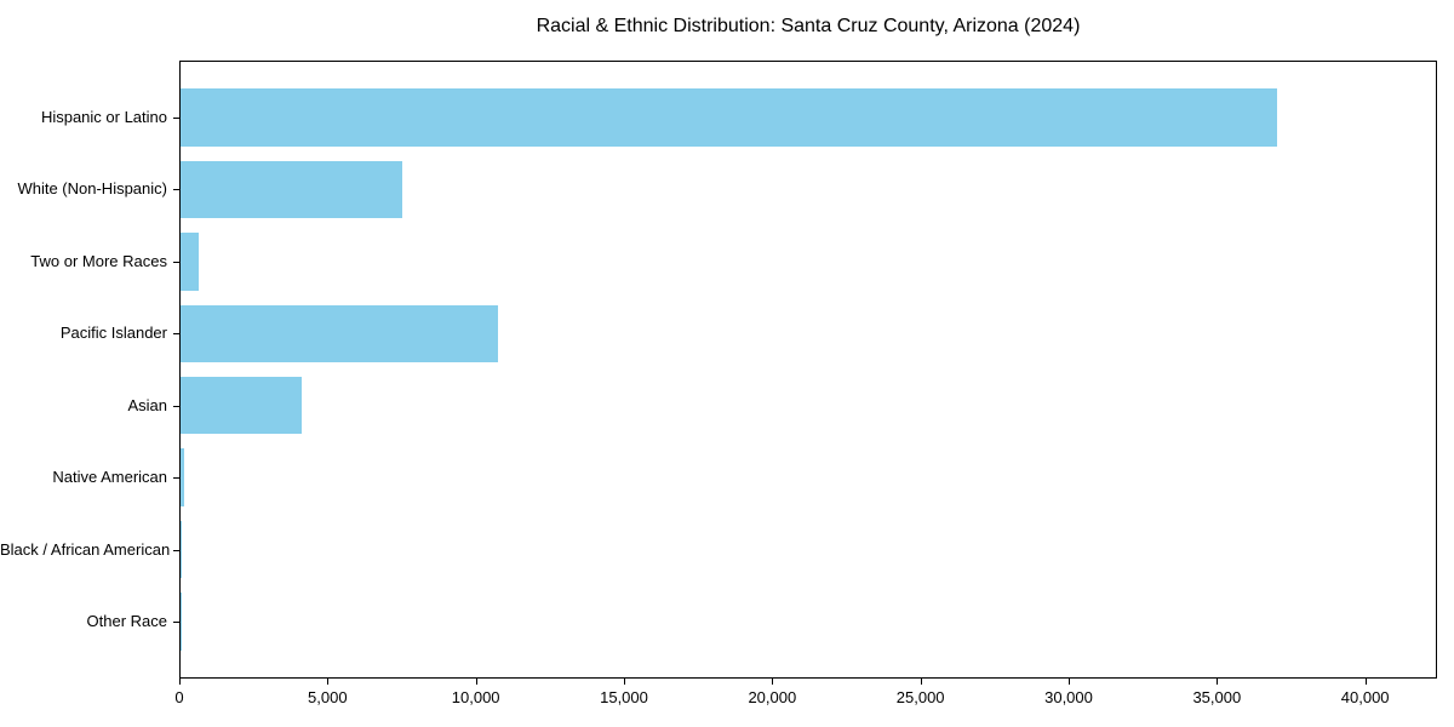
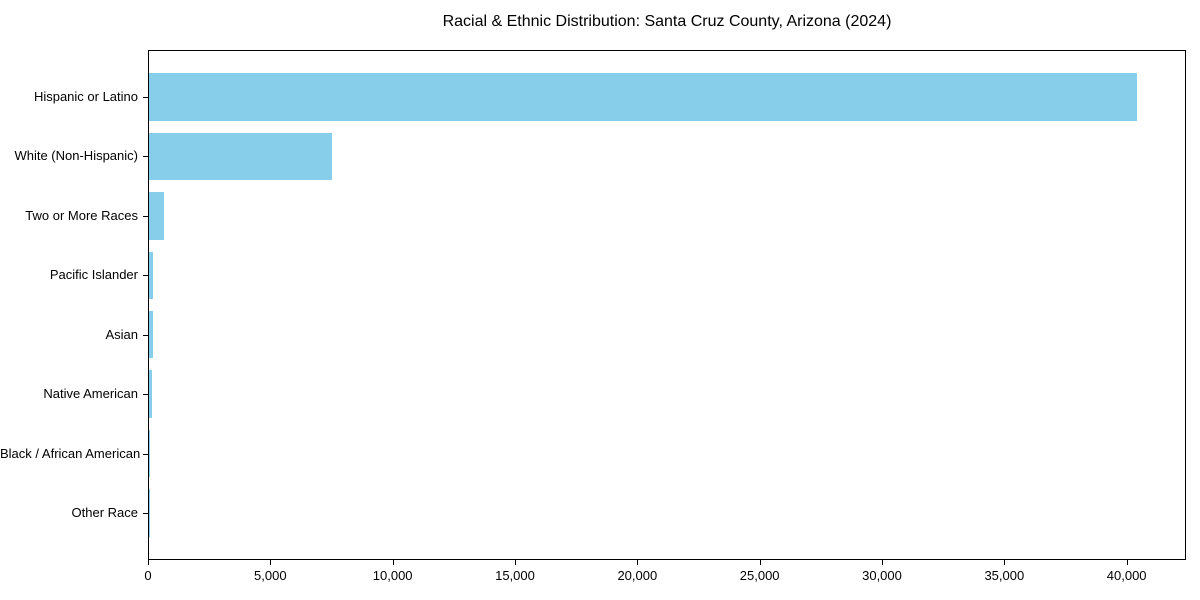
Hispanic or Latino: 37000 -> 40400
Pacific Islander: 10700 -> 200
Asian: 4100 -> 200
